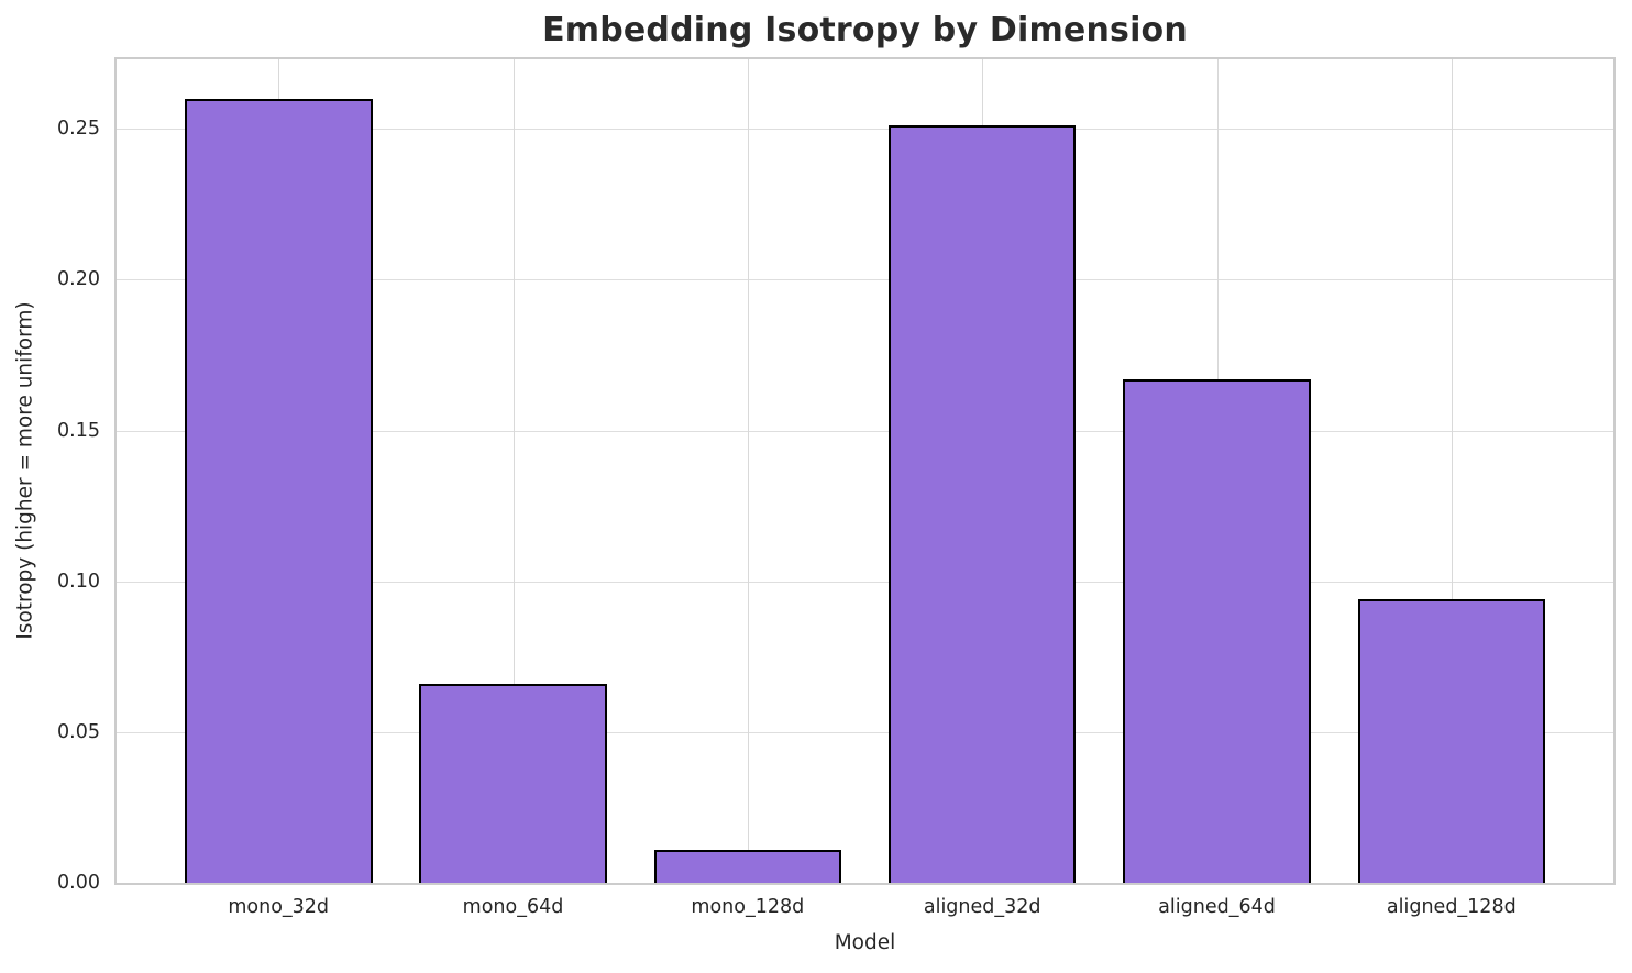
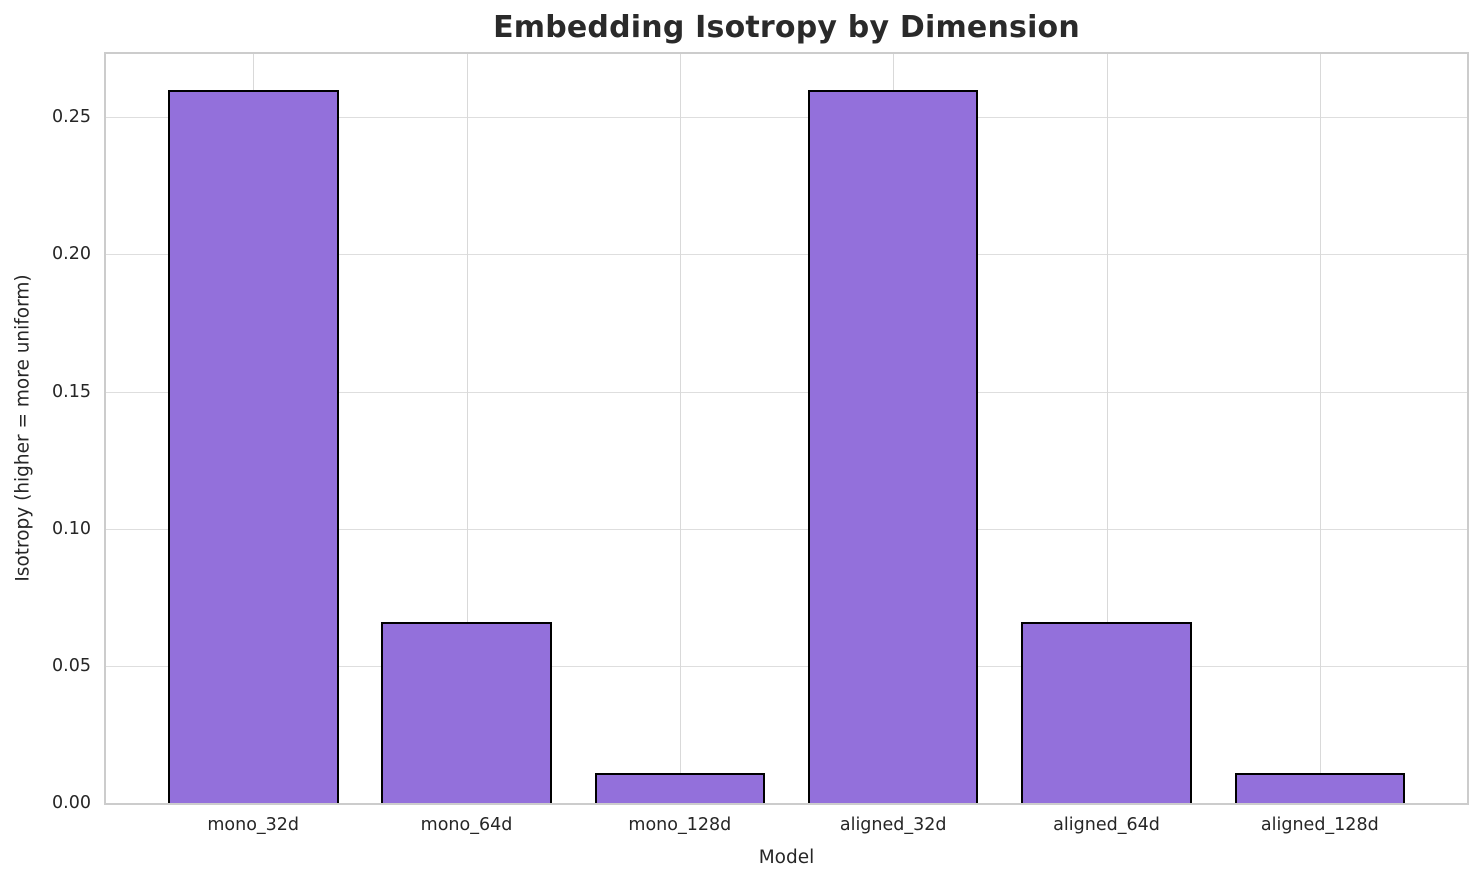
aligned_32d: 0.251 -> 0.260
aligned_64d: 0.167 -> 0.066
aligned_128d: 0.094 -> 0.011
